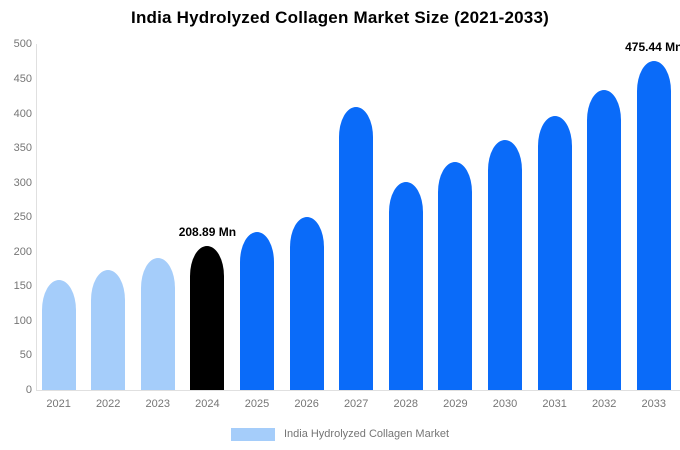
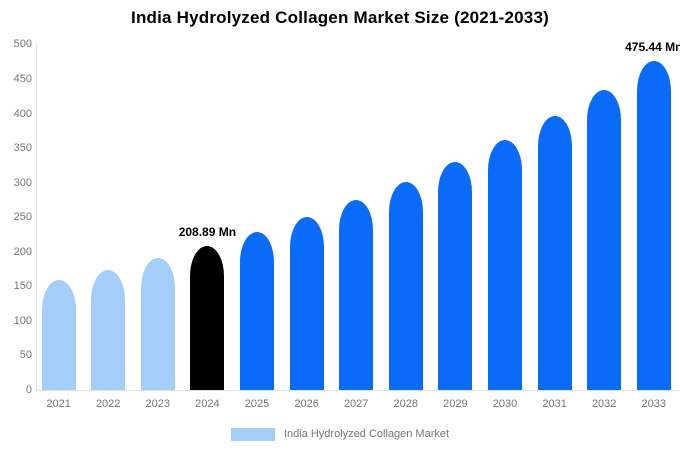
2027: 410 -> 270
